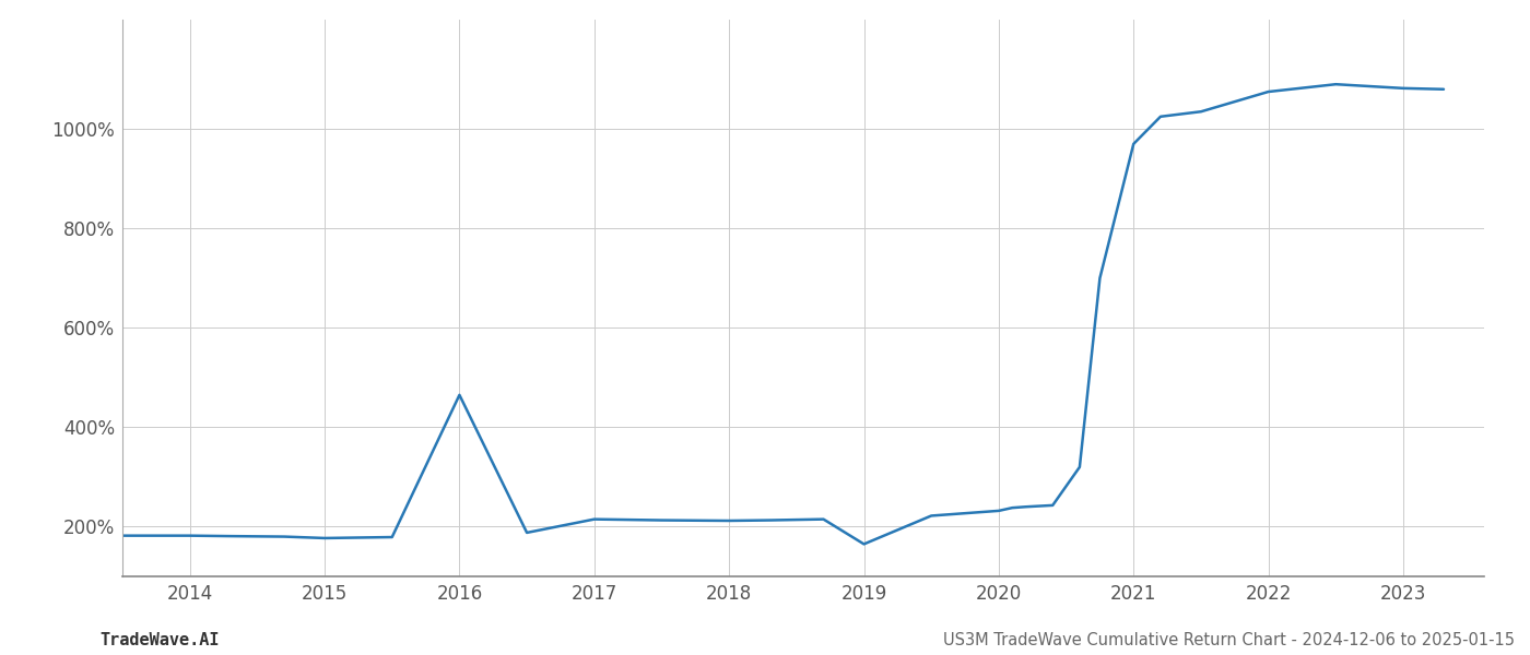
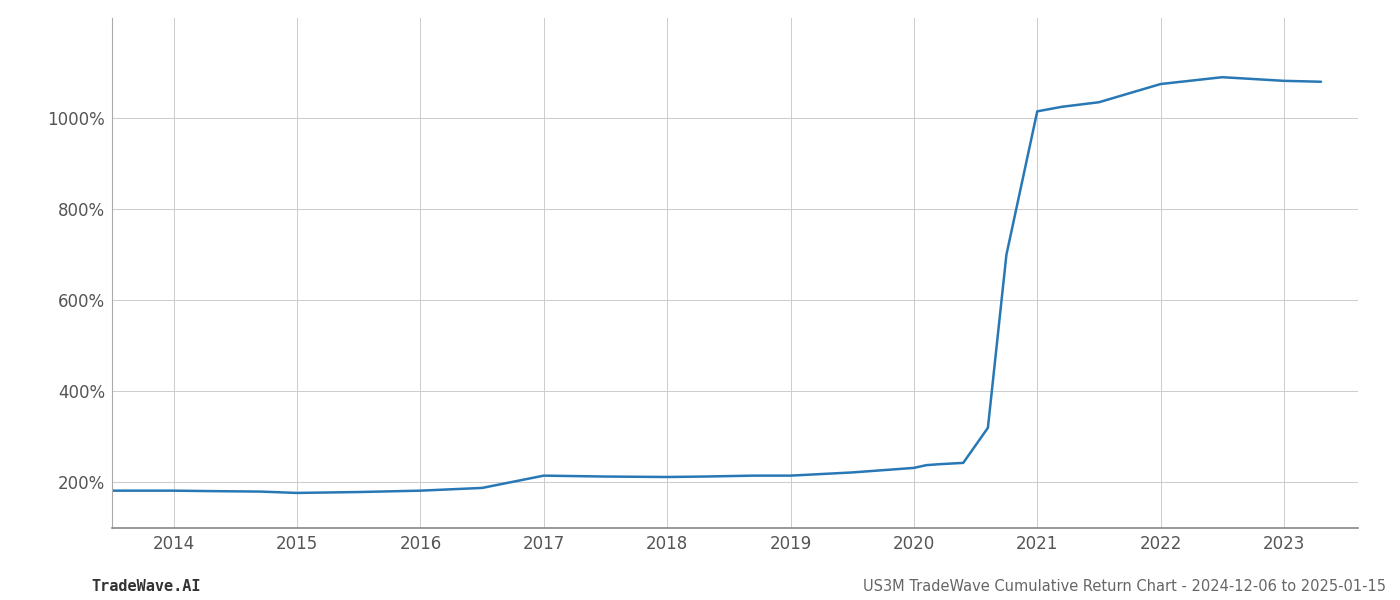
2016: 465% -> 182%
2019: 165% -> 215%
2021: 970% -> 1015%
